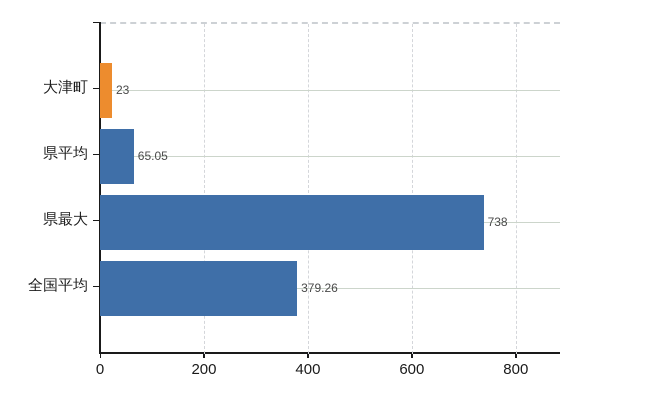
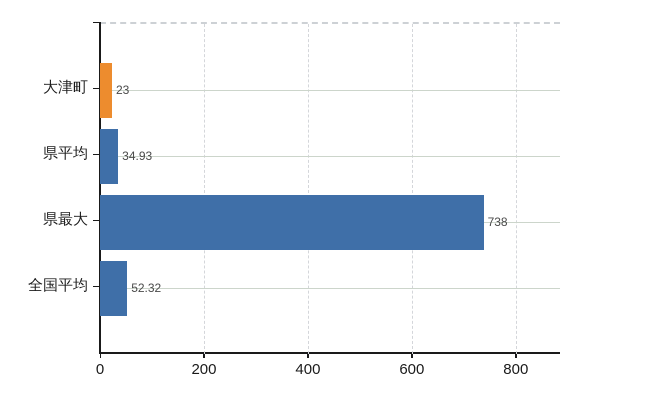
県平均: 65.05 -> 34.93
全国平均: 379.26 -> 52.32
